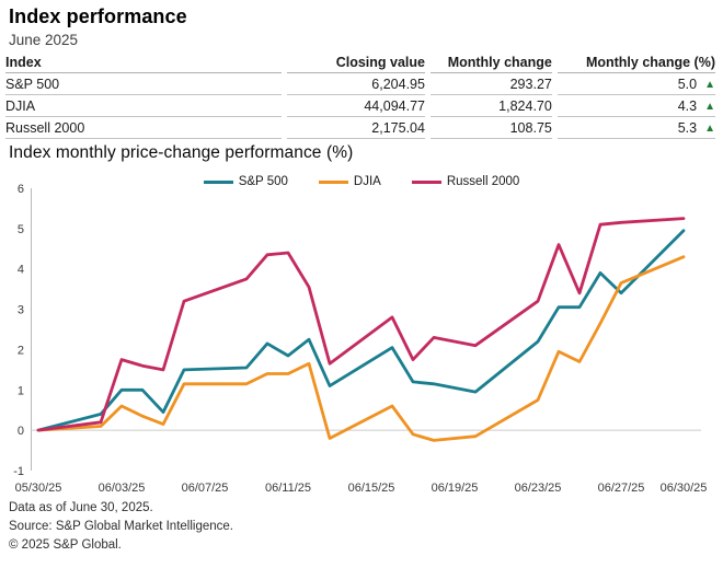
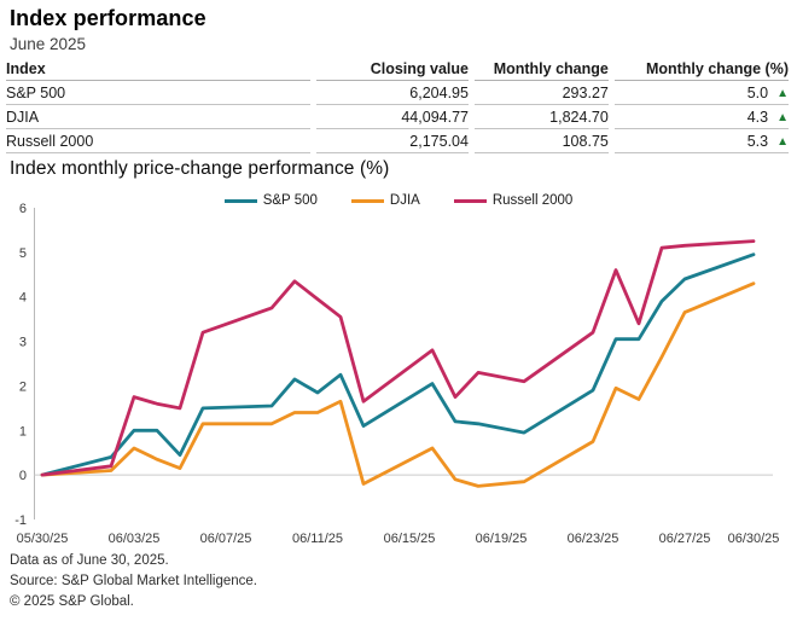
Russell 2000/06/11/25: 4.4 -> 4.0
S&P 500/06/23/25: 2.2 -> 1.9
S&P 500/06/27/25: 3.4 -> 4.4
